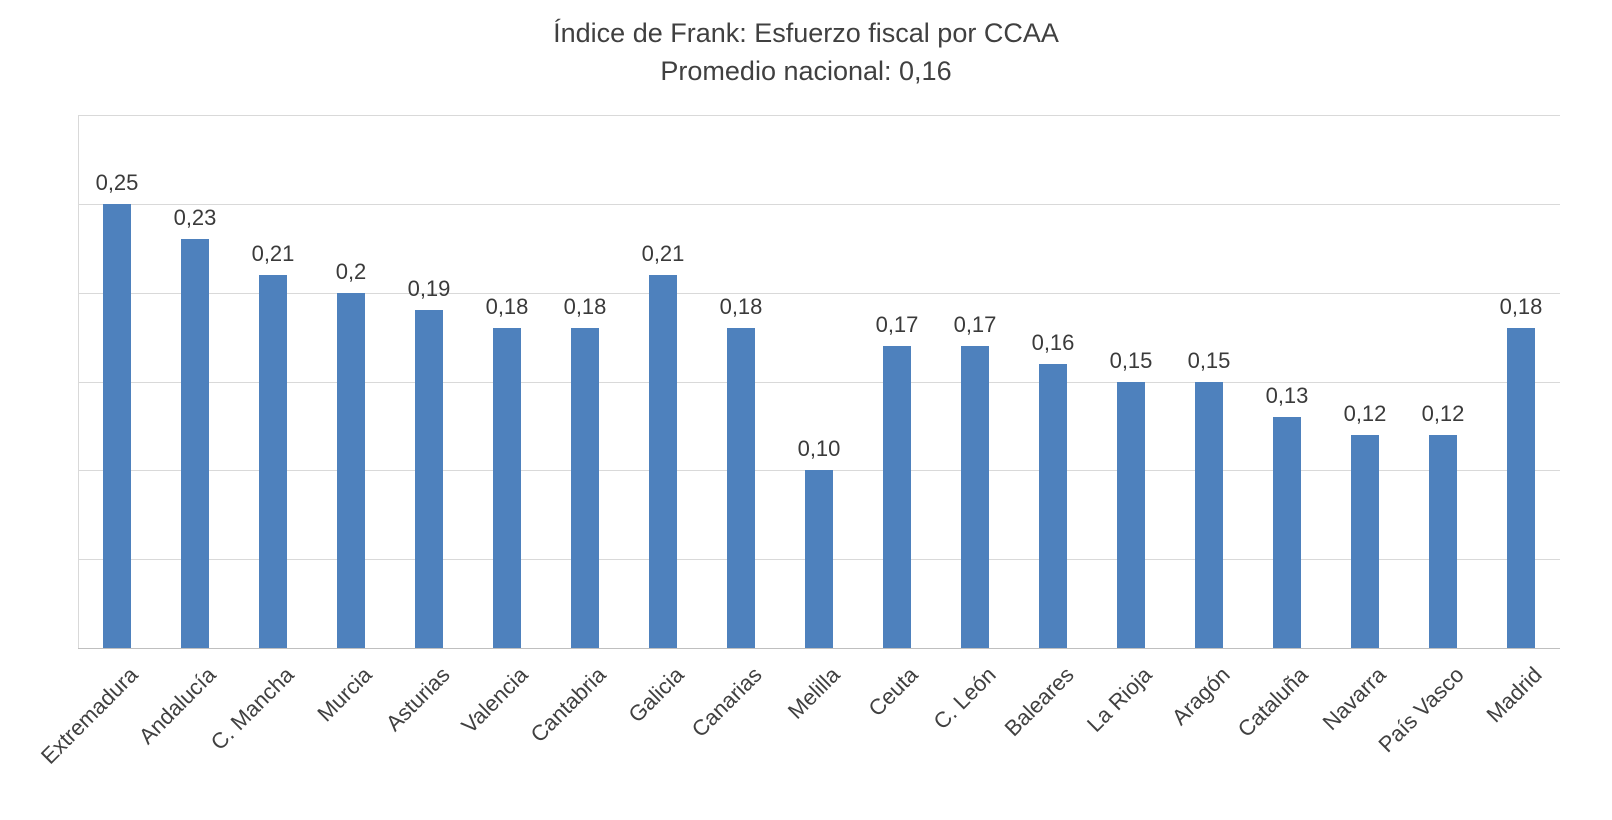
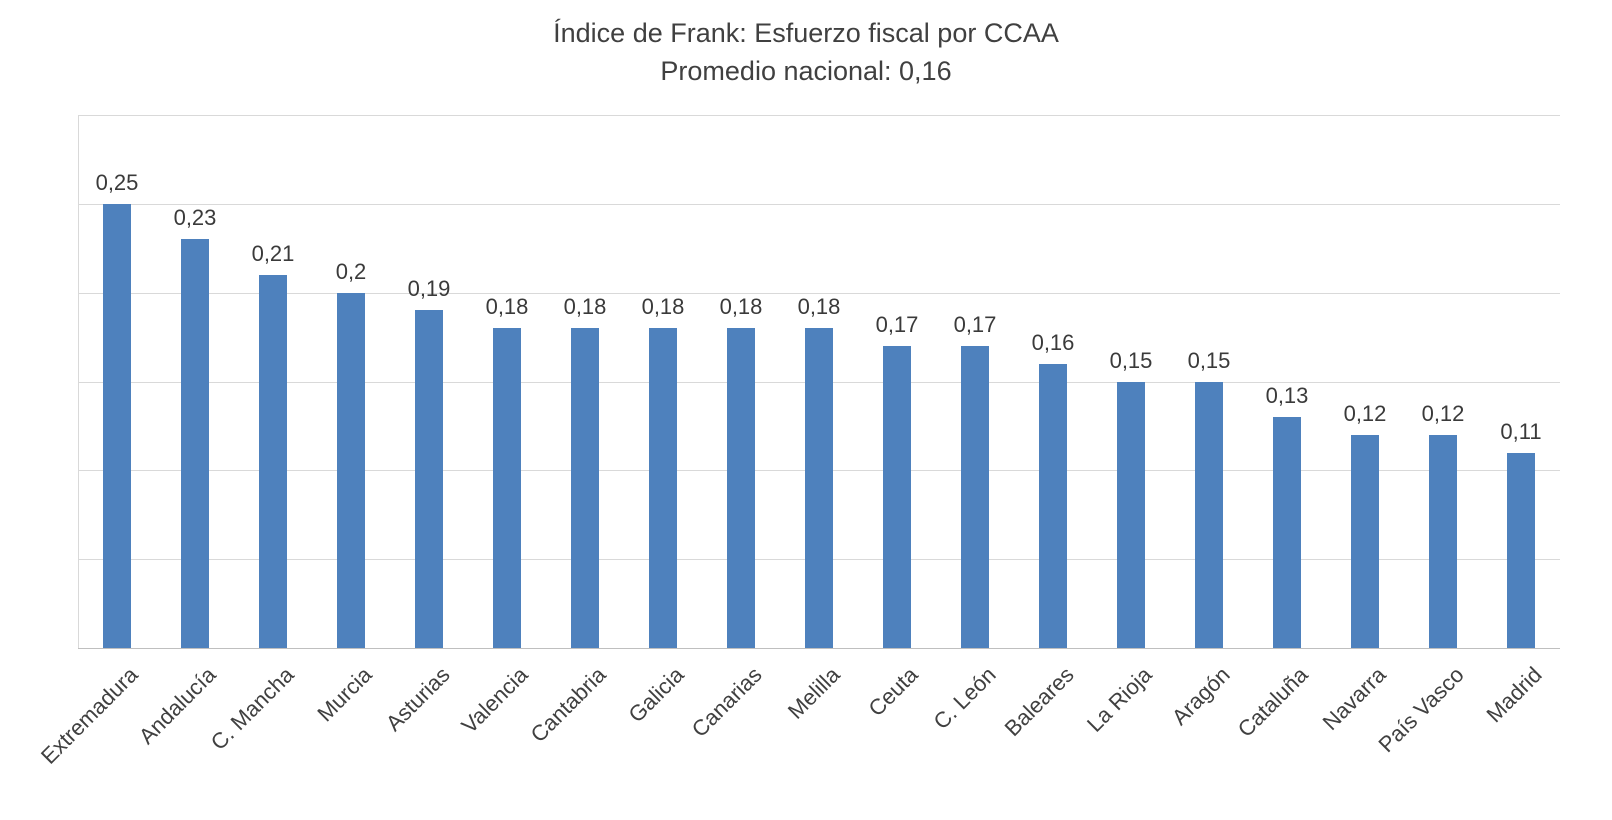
Galicia: 0,21 -> 0,18
Melilla: 0,10 -> 0,18
Madrid: 0,18 -> 0,11
